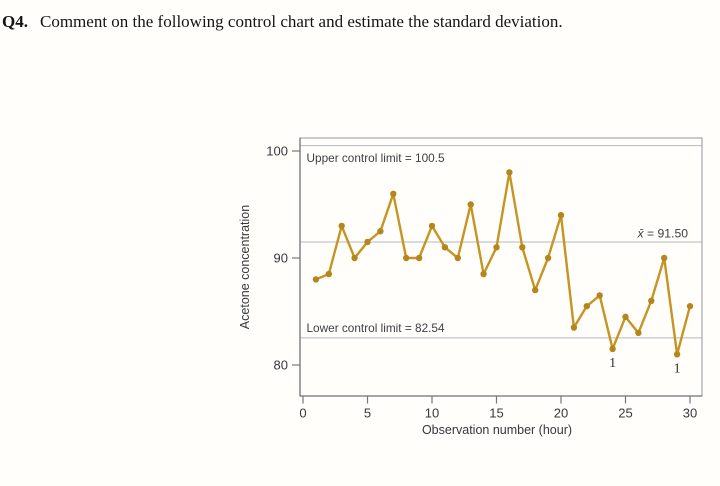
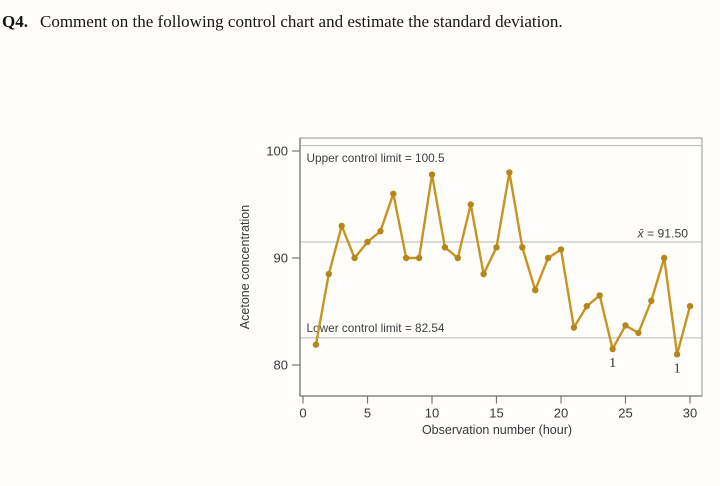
1: 88.0 -> 81.9
10: 93.0 -> 97.8
20: 94.0 -> 90.8
25: 84.5 -> 83.7
